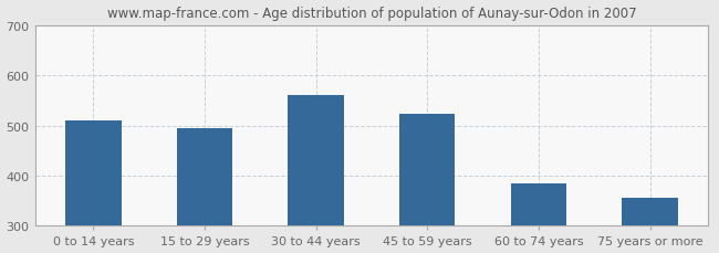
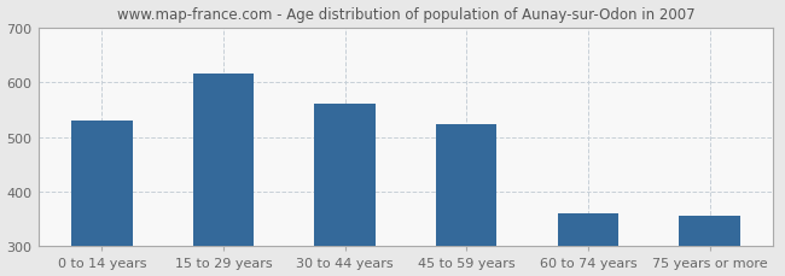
0 to 14 years: 510 -> 530
15 to 29 years: 495 -> 615
60 to 74 years: 385 -> 360
